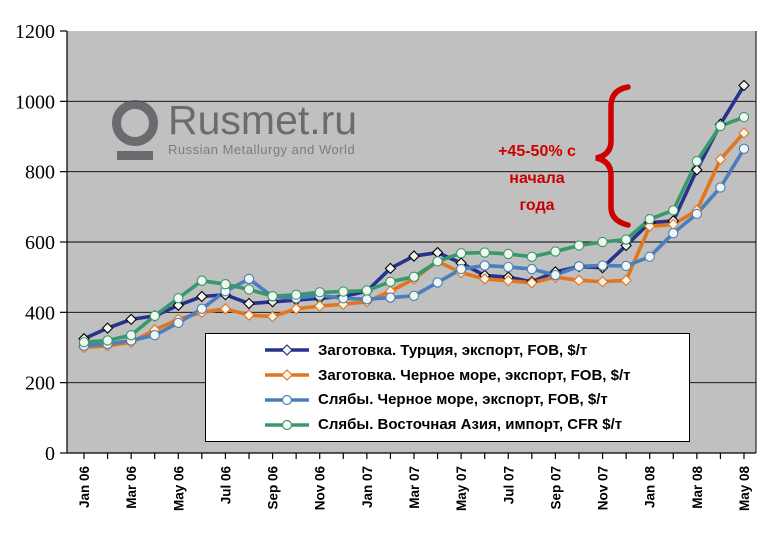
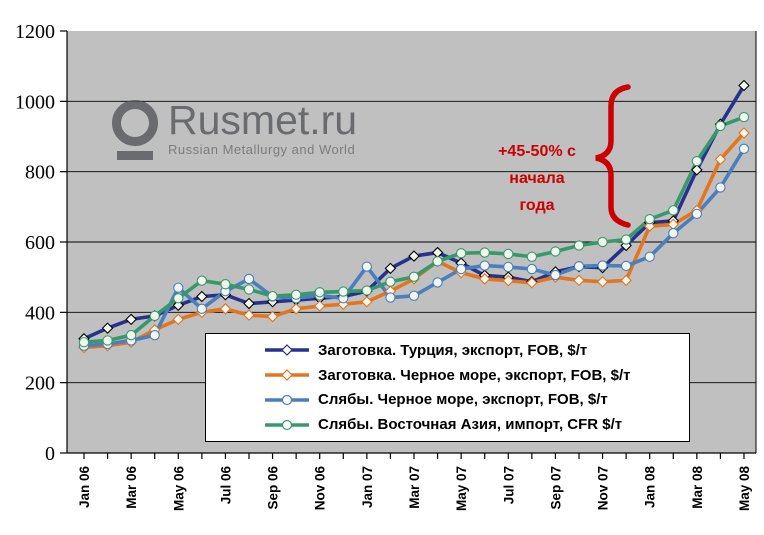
Слябы. Черное море, экспорт, FOB, $/т/May 06: 370 -> 470
Слябы. Черное море, экспорт, FOB, $/т/Jan 07: 440 -> 530
